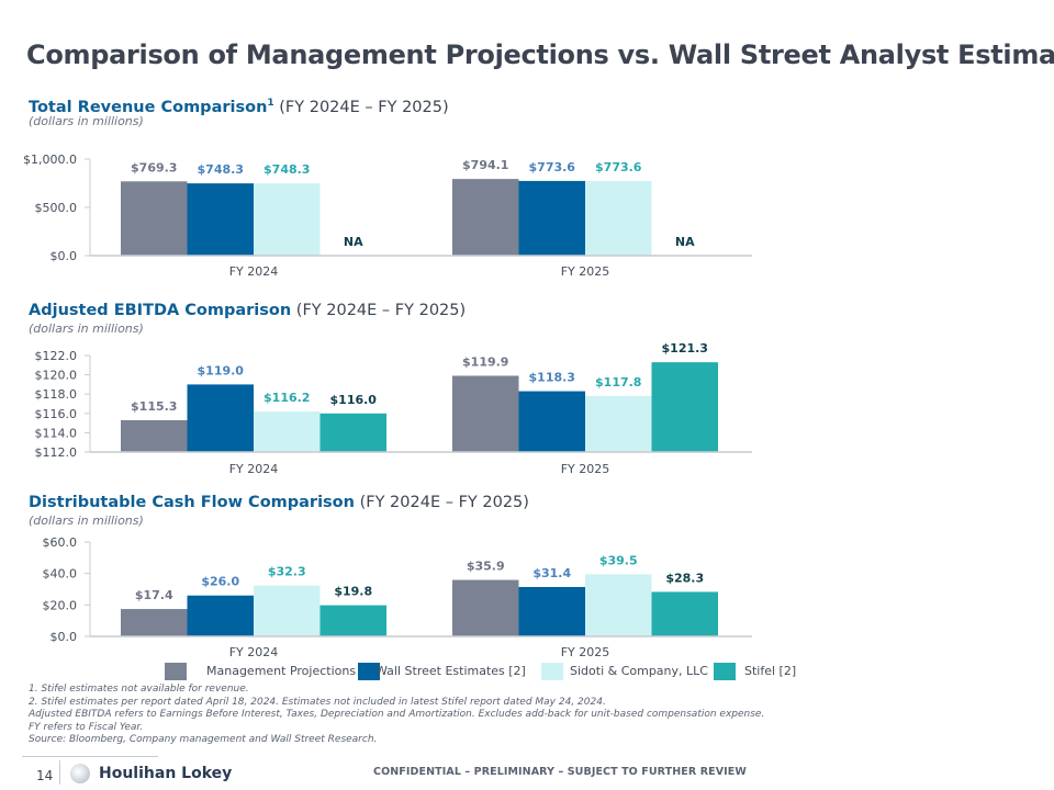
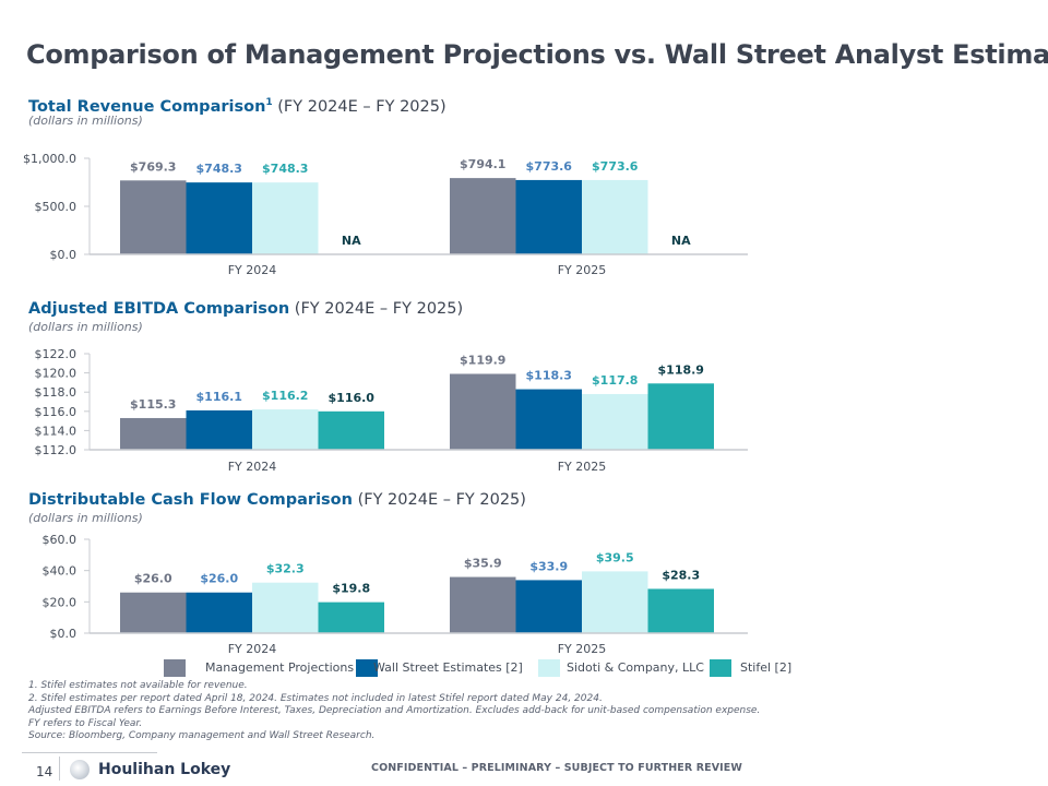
Adjusted EBITDA Comparison/Wall Street Estimates [2]/FY 2024: $119.0 -> $116.1
Adjusted EBITDA Comparison/Stifel [2]/FY 2025: $121.3 -> $118.9
Distributable Cash Flow Comparison/Management Projections/FY 2024: $17.4 -> $26.0
Distributable Cash Flow Comparison/Wall Street Estimates [2]/FY 2025: $31.4 -> $33.9
